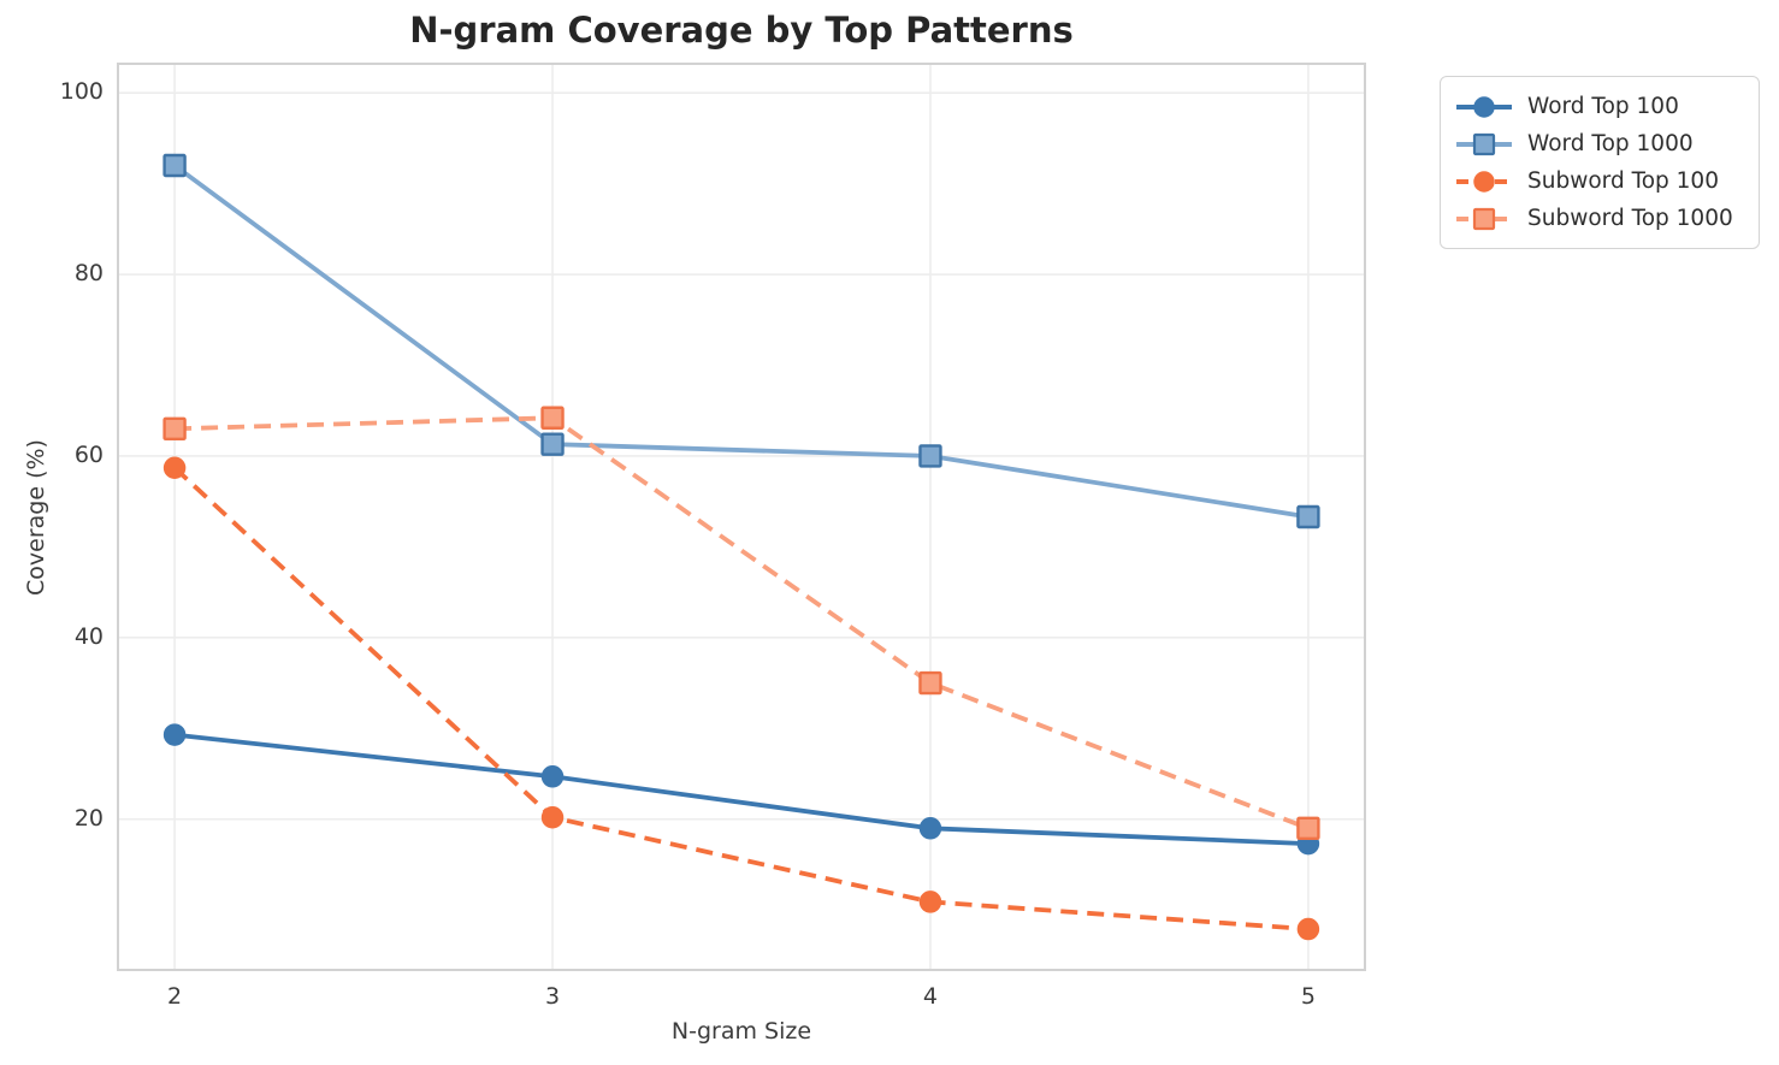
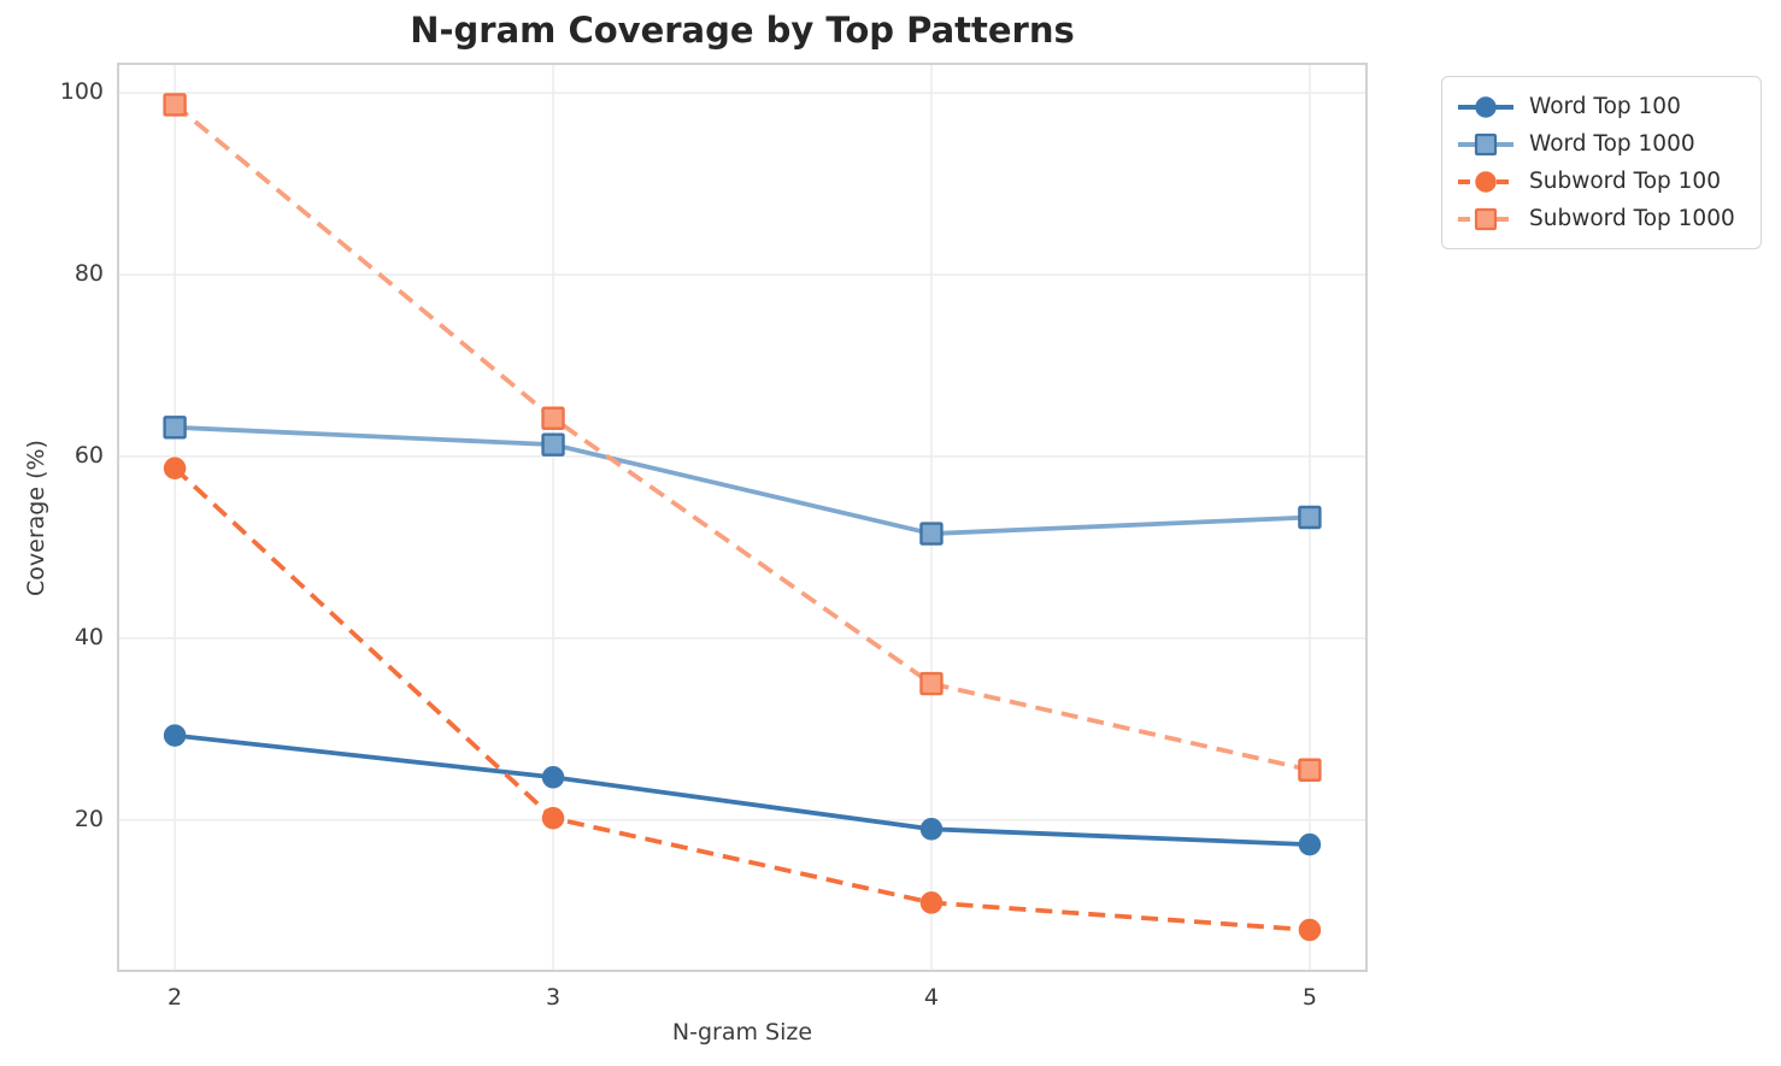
Word Top 1000/2: 92 -> 63
Subword Top 1000/2: 63 -> 99
Word Top 1000/4: 60 -> 52
Subword Top 1000/5: 19 -> 26
